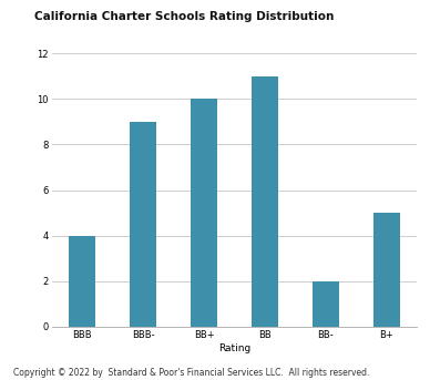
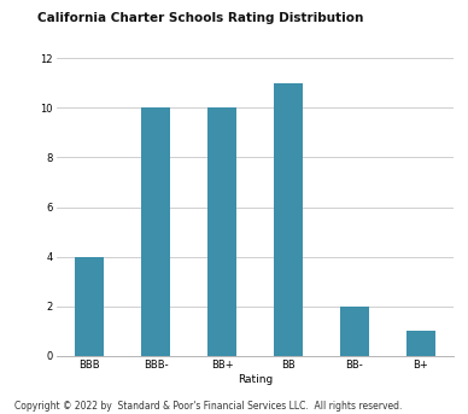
BBB-: 9 -> 10
B+: 5 -> 1
